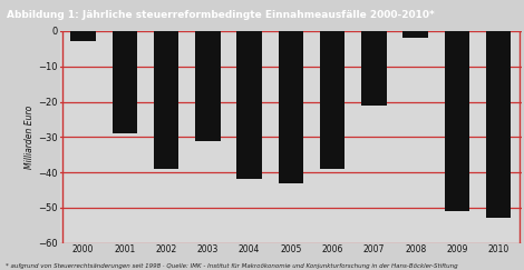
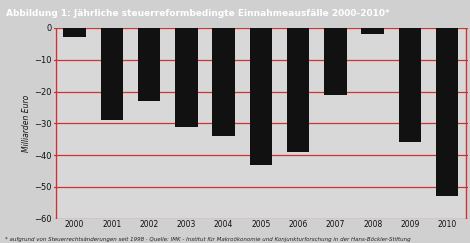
2002: -39 -> -23
2004: -42 -> -34
2009: -51 -> -36
